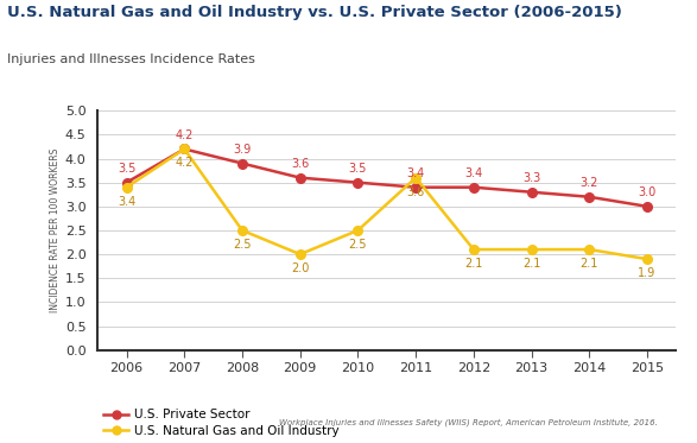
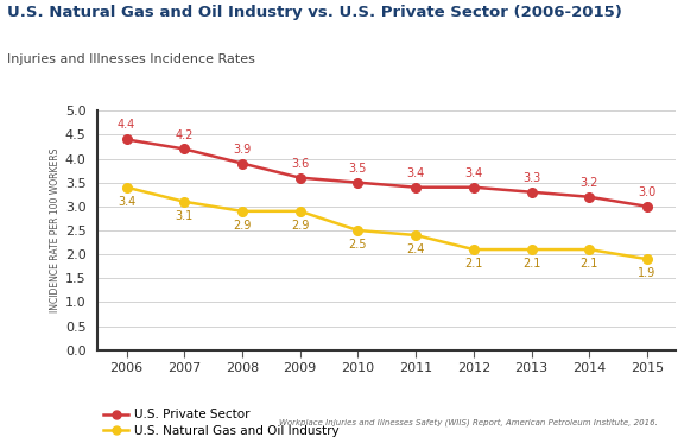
U.S. Private Sector/2006: 3.5 -> 4.4
U.S. Natural Gas and Oil Industry/2007: 4.2 -> 3.1
U.S. Natural Gas and Oil Industry/2008: 2.5 -> 2.9
U.S. Natural Gas and Oil Industry/2009: 2.0 -> 2.9
U.S. Natural Gas and Oil Industry/2011: 3.6 -> 2.4
